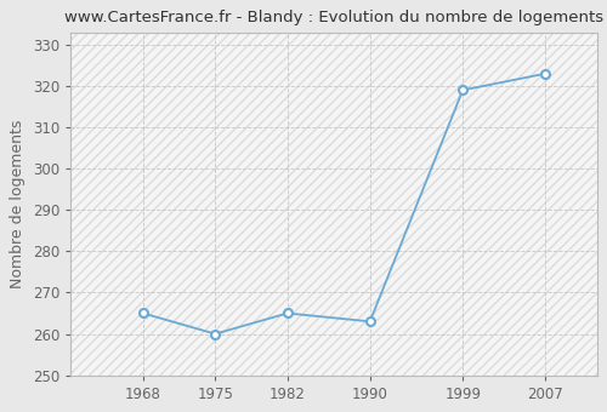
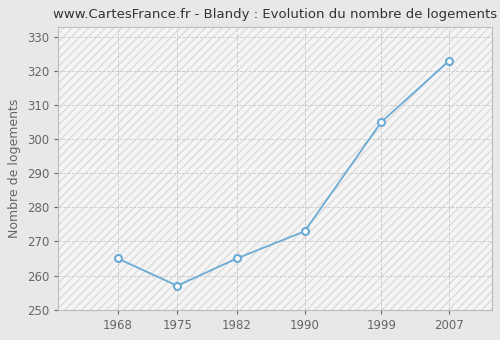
1975: 260 -> 257
1990: 263 -> 273
1999: 319 -> 305
